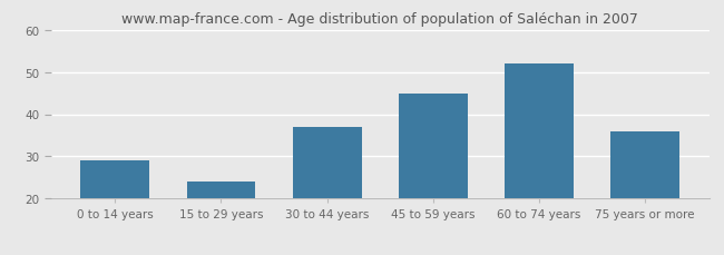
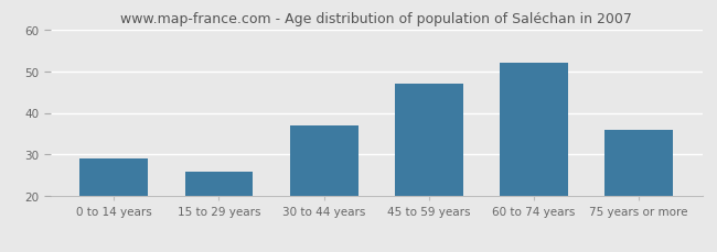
15 to 29 years: 24 -> 26
45 to 59 years: 45 -> 47
